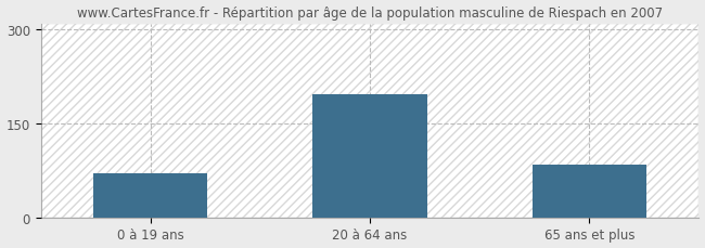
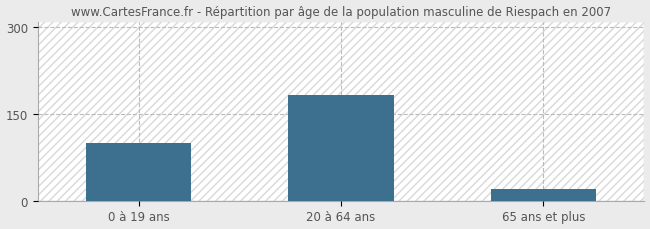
0 à 19 ans: 70 -> 100
20 à 64 ans: 196 -> 183
65 ans et plus: 84 -> 20
